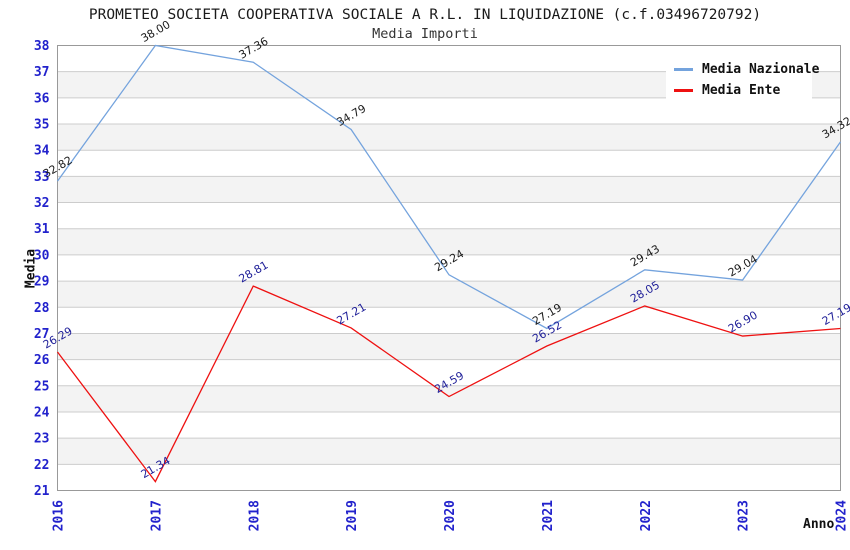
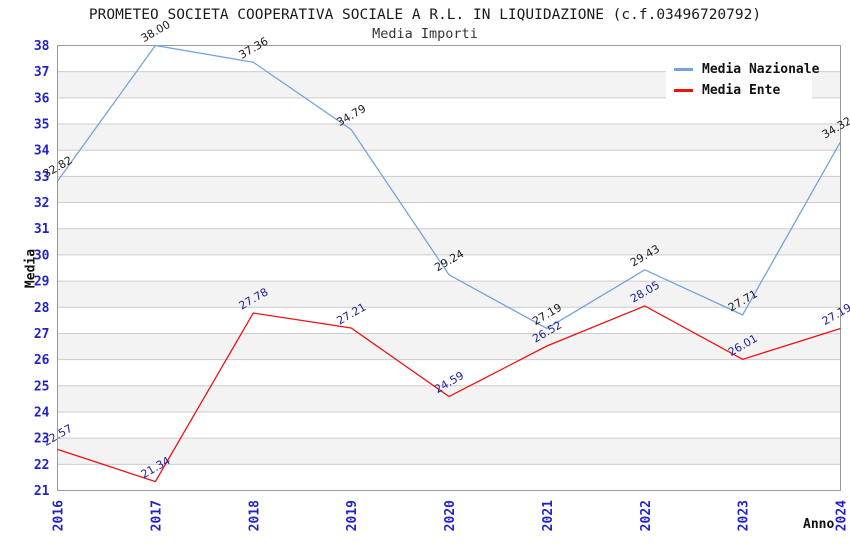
Media Ente/2016: 26.29 -> 22.57
Media Ente/2018: 28.81 -> 27.78
Media Nazionale/2023: 29.04 -> 27.71
Media Ente/2023: 26.90 -> 26.01
